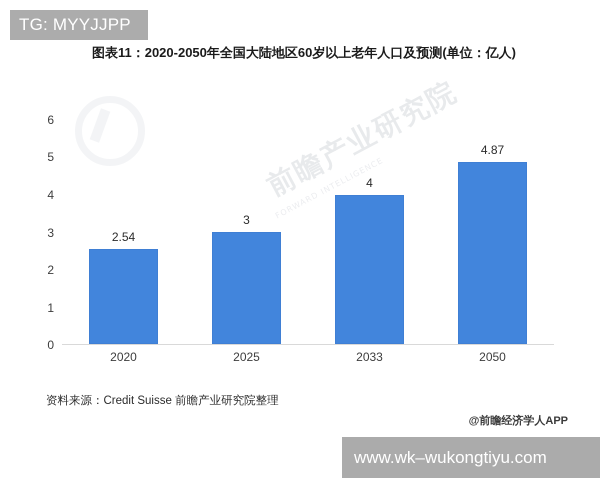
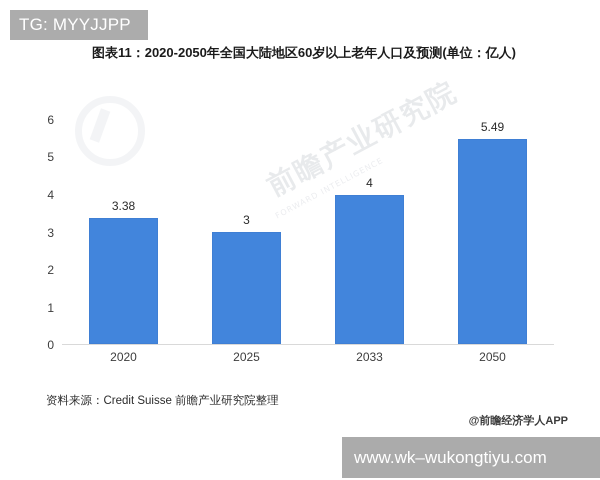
2020: 2.54 -> 3.38
2050: 4.87 -> 5.49
